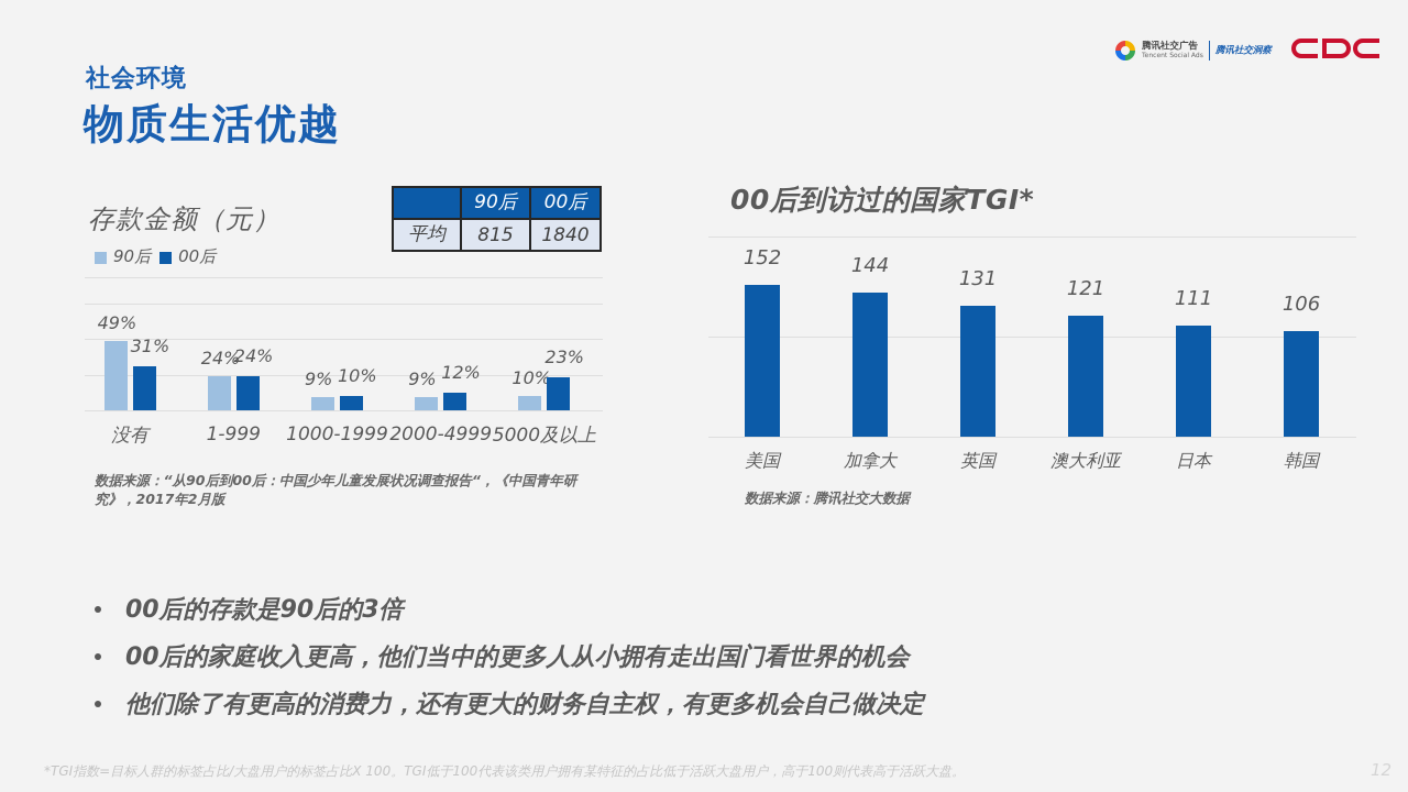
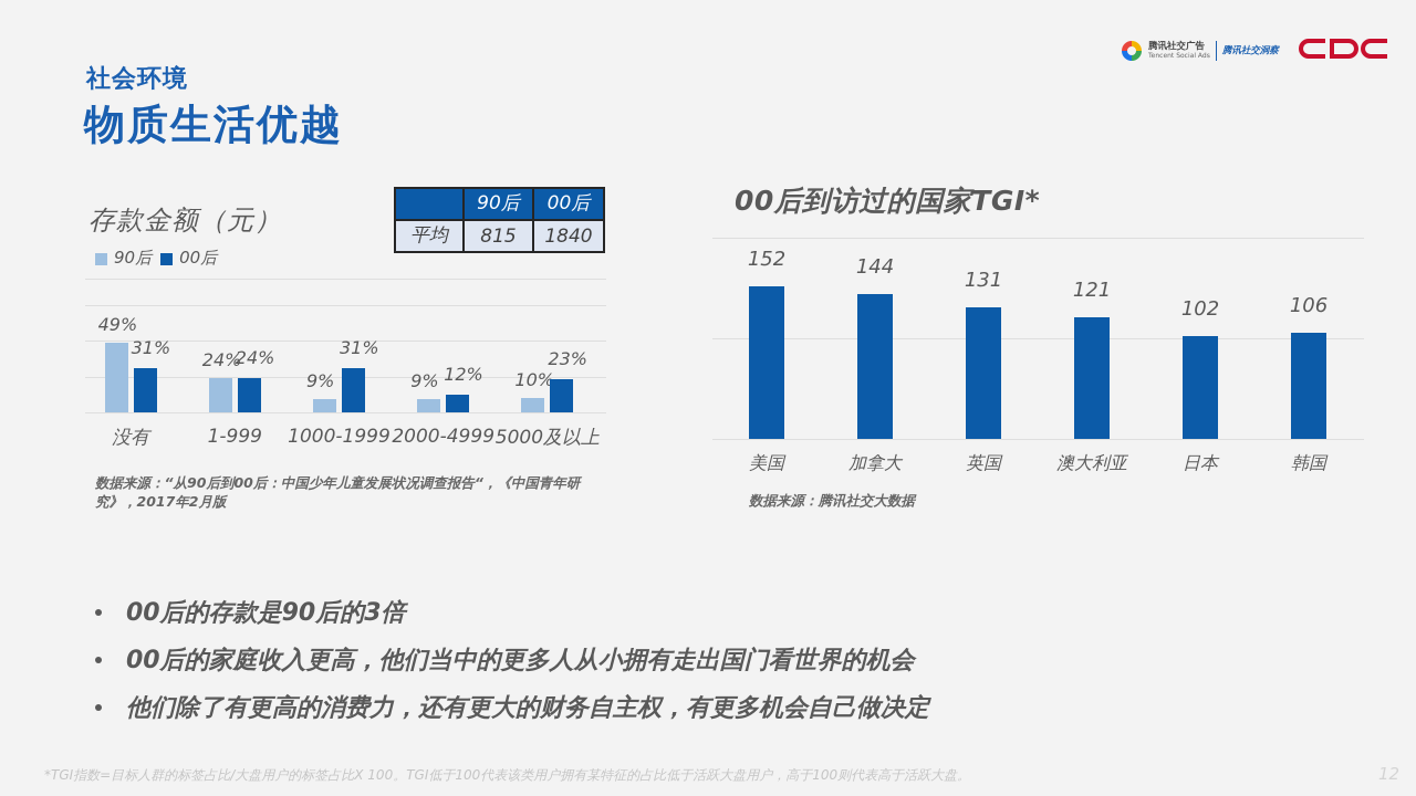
存款金额（元）/00后/1000-1999: 10% -> 31%
00后到访过的国家TGI*/日本: 111 -> 102
